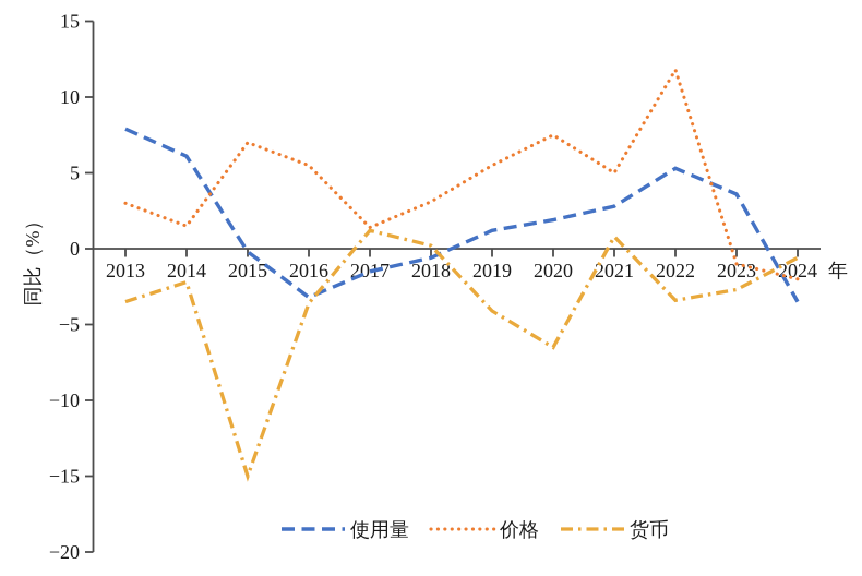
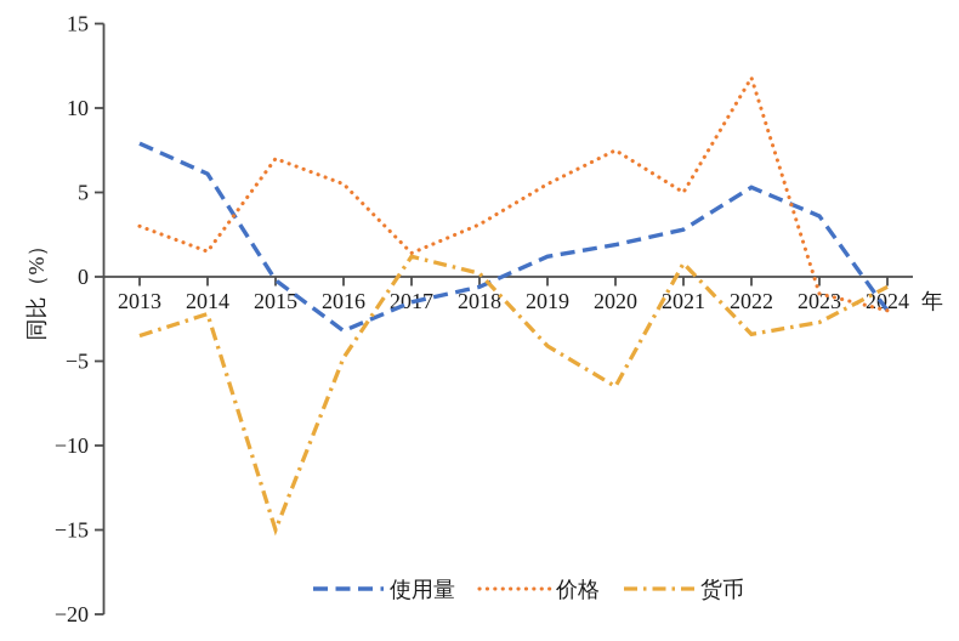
货币/2016: -3.6 -> -4.8
使用量/2024: -3.5 -> -2.0
